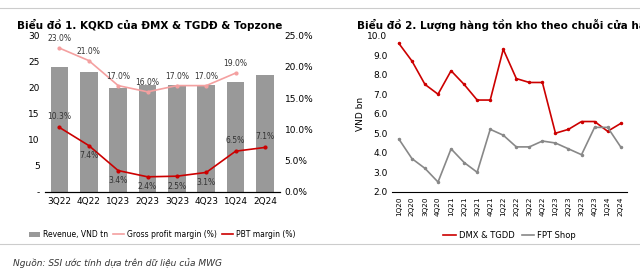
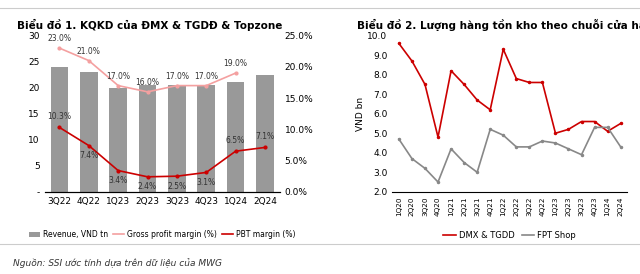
DMX & TGDD/4Q20: 7.0 -> 4.8
DMX & TGDD/4Q21: 6.7 -> 6.2
